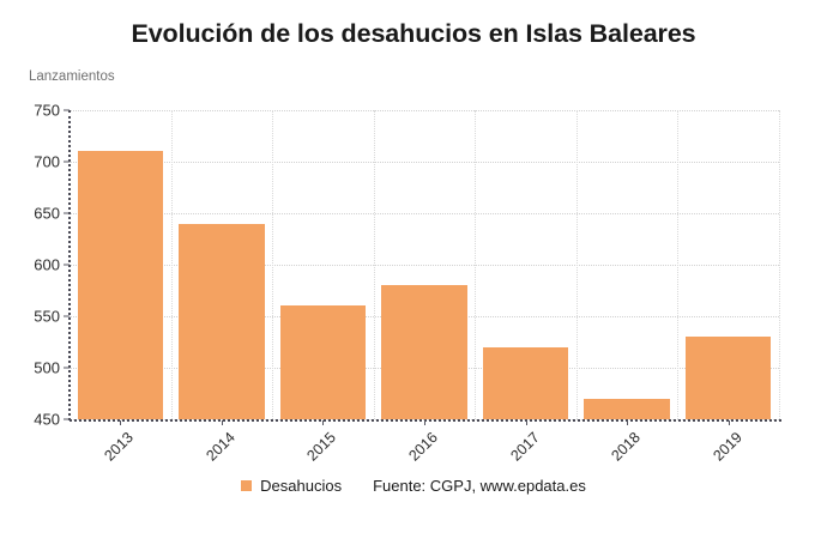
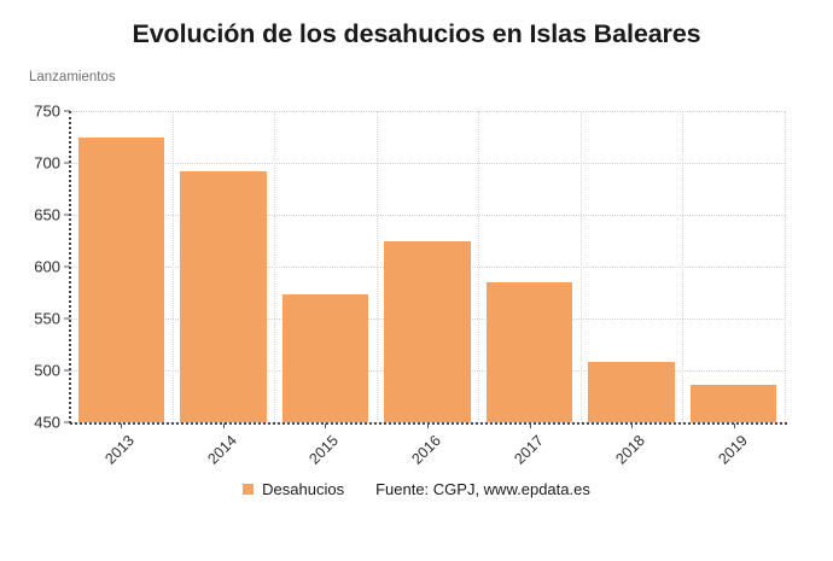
2013: 710 -> 720
2014: 640 -> 690
2015: 560 -> 570
2016: 580 -> 620
2017: 520 -> 580
2018: 470 -> 510
2019: 530 -> 490
